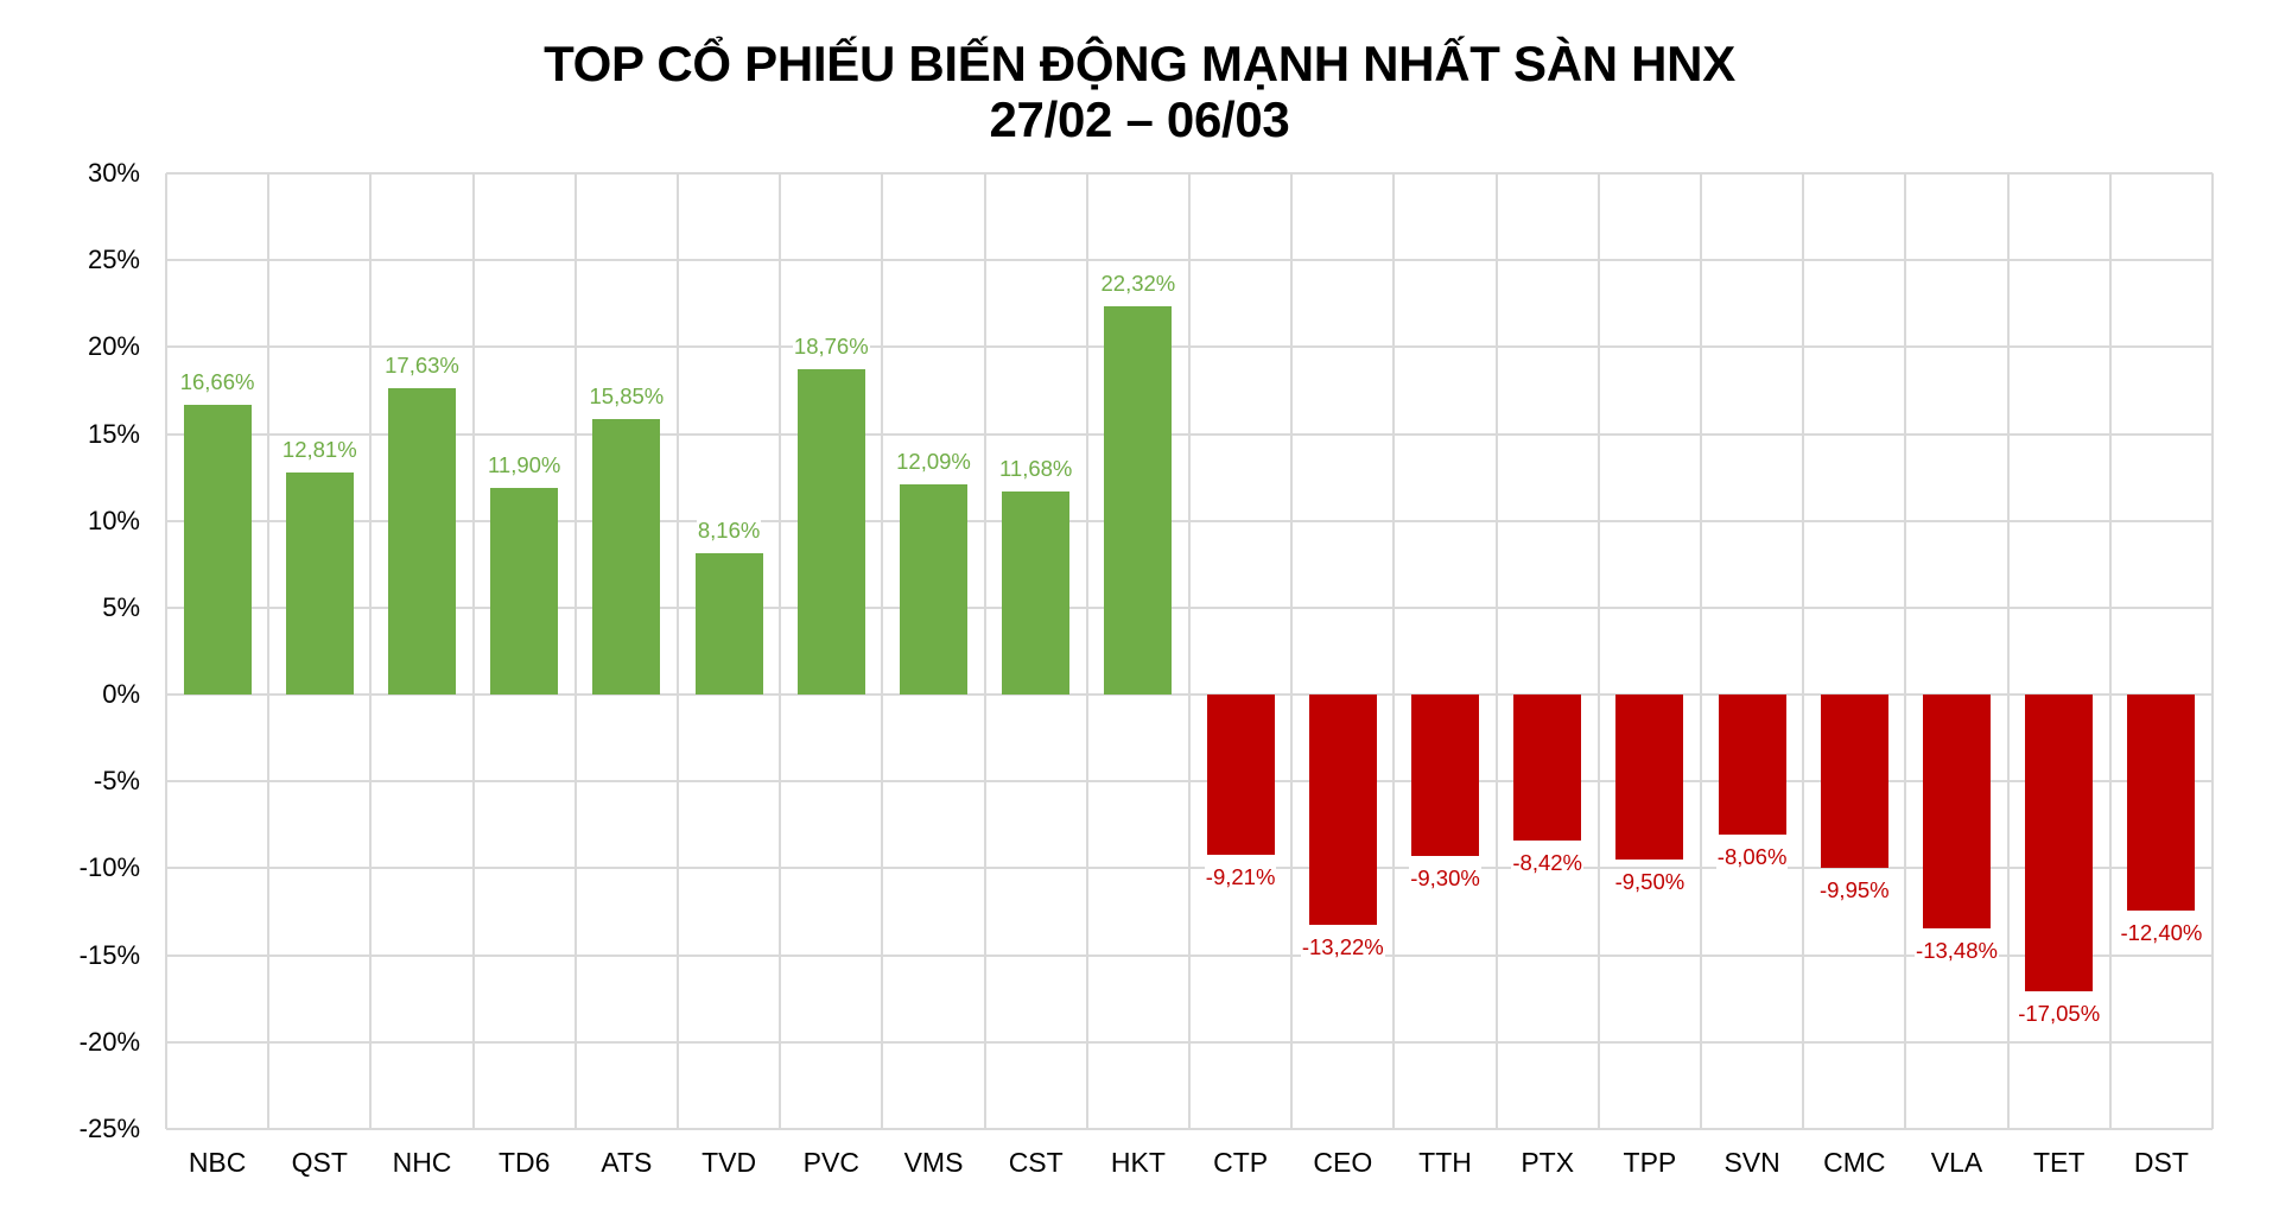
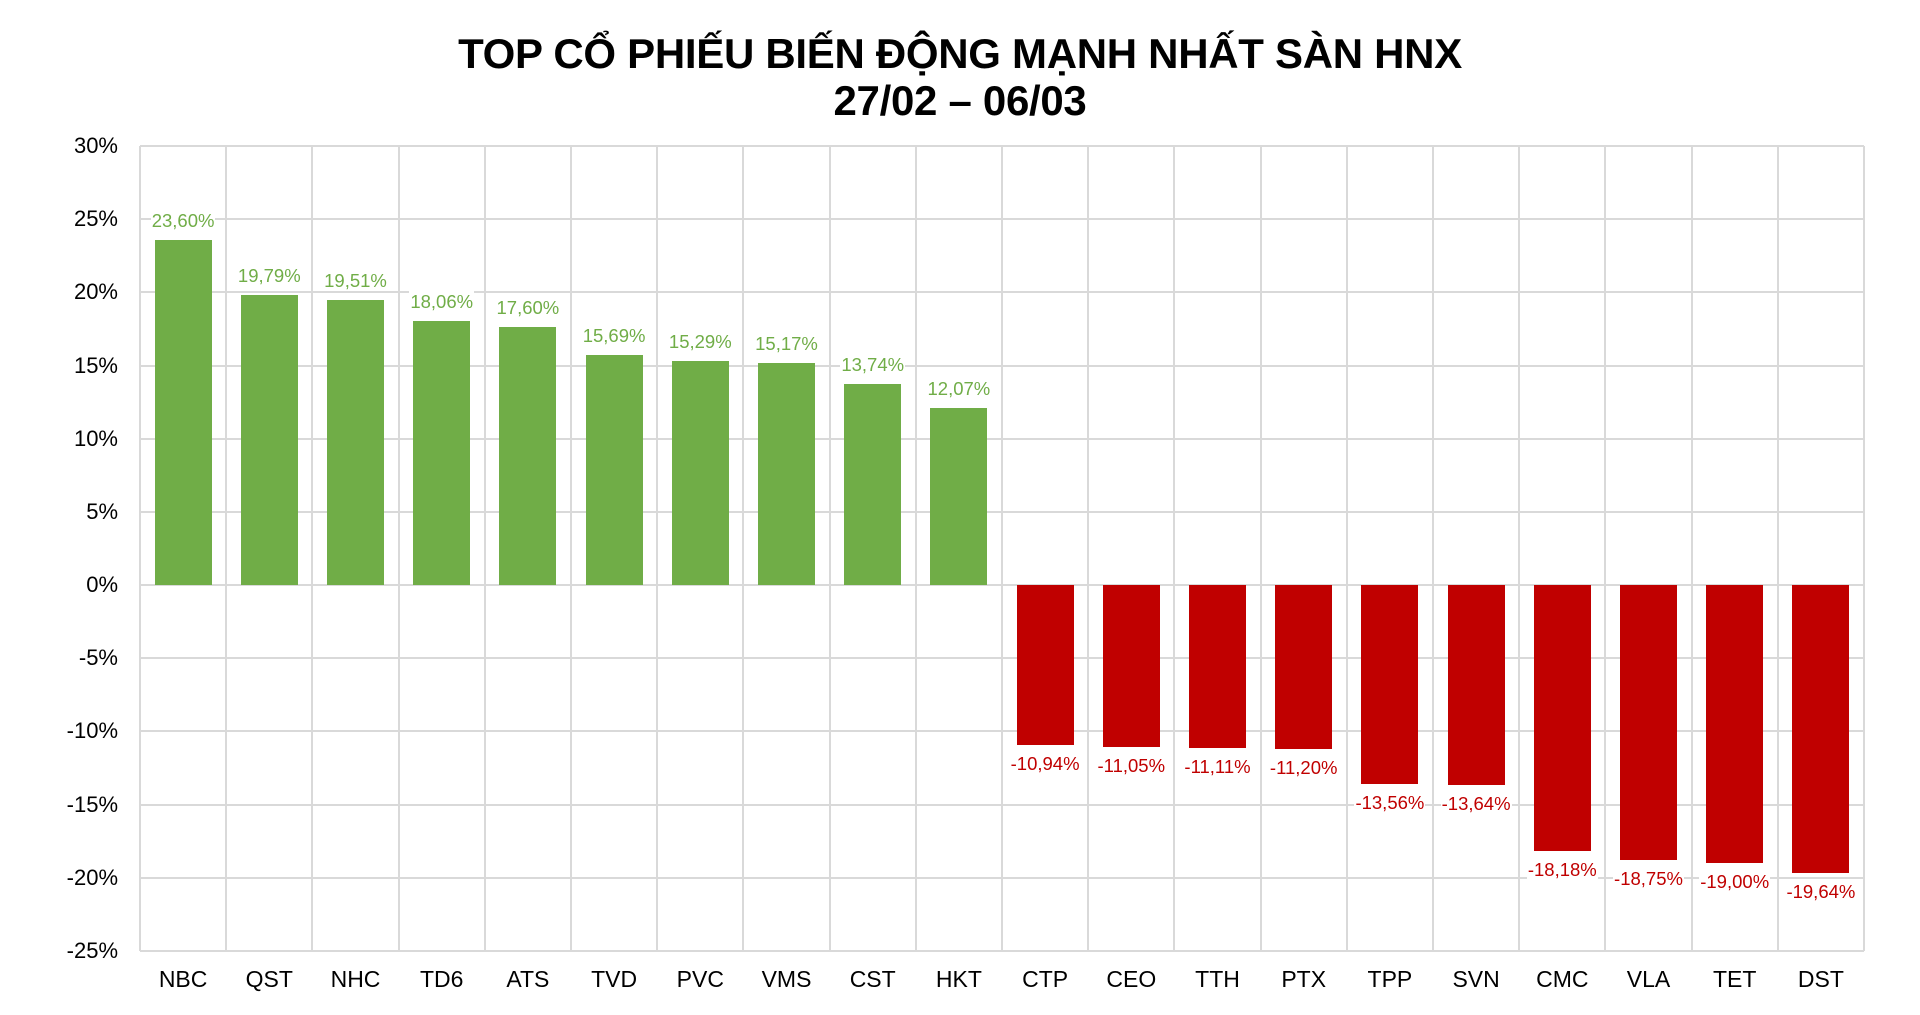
NBC: 16,66% -> 23,60%
QST: 12,81% -> 19,79%
NHC: 17,63% -> 19,51%
TD6: 11,90% -> 18,06%
ATS: 15,85% -> 17,60%
TVD: 8,16% -> 15,69%
PVC: 18,76% -> 15,29%
VMS: 12,09% -> 15,17%
CST: 11,68% -> 13,74%
HKT: 22,32% -> 12,07%
CTP: -9,21% -> -10,94%
CEO: -13,22% -> -11,05%
TTH: -9,30% -> -11,11%
PTX: -8,42% -> -11,20%
TPP: -9,50% -> -13,56%
SVN: -8,06% -> -13,64%
CMC: -9,95% -> -18,18%
VLA: -13,48% -> -18,75%
TET: -17,05% -> -19,00%
DST: -12,40% -> -19,64%
